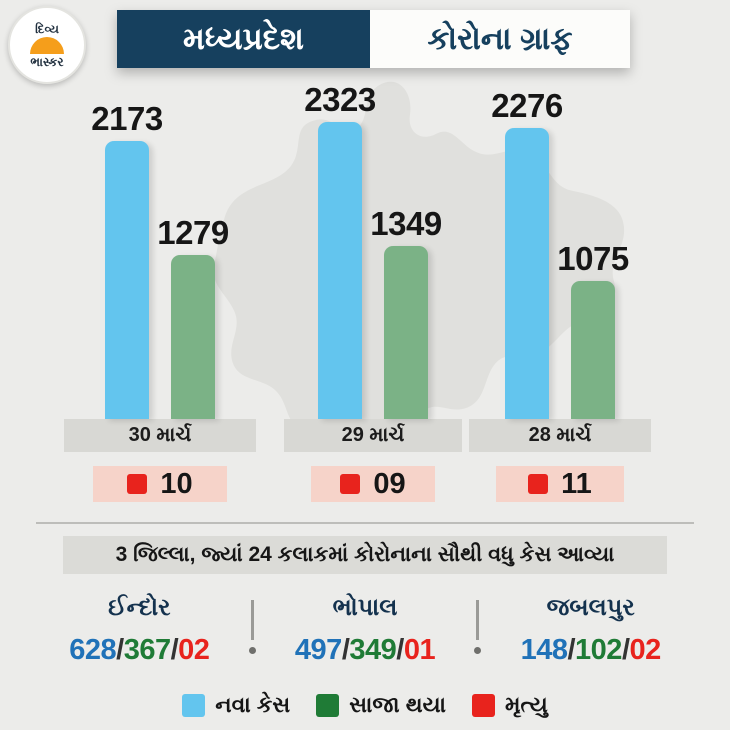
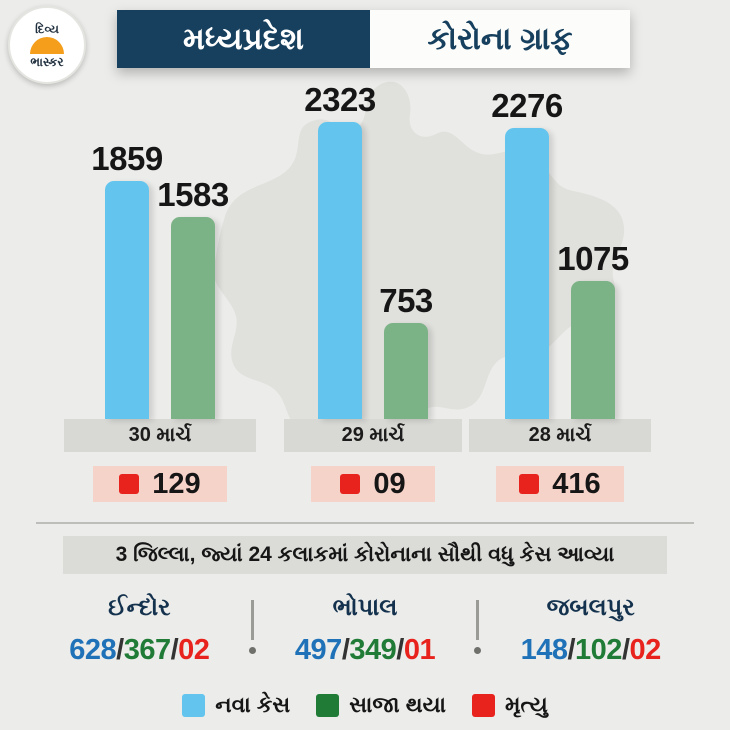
નવા કેસ/30 માર્ચ: 2173 -> 1859
સાજા થયા/30 માર્ચ: 1279 -> 1583
મૃત્યુ/30 માર્ચ: 10 -> 129
સાજા થયા/29 માર્ચ: 1349 -> 753
મૃત્યુ/28 માર્ચ: 11 -> 416
